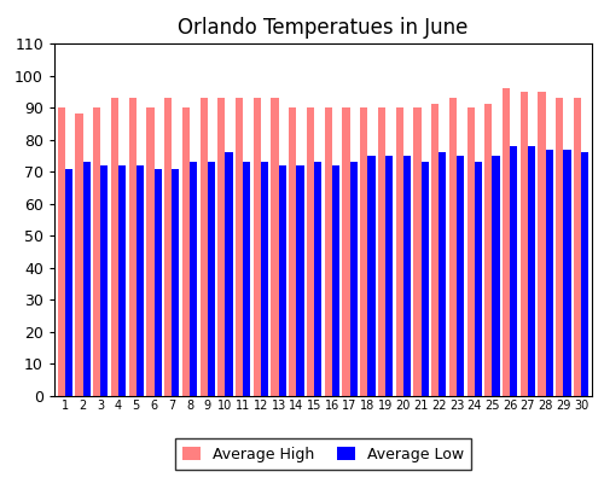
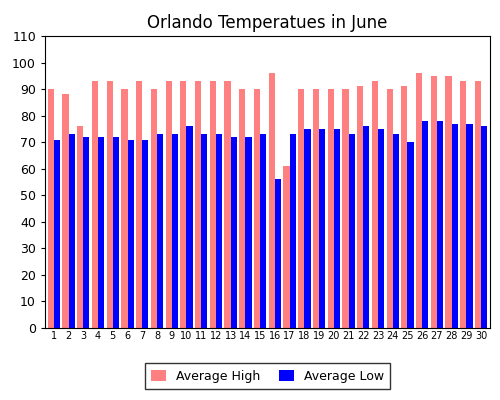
Average High/3: 90 -> 76
Average High/16: 90 -> 96
Average Low/16: 72 -> 56
Average High/17: 90 -> 61
Average Low/25: 75 -> 70
